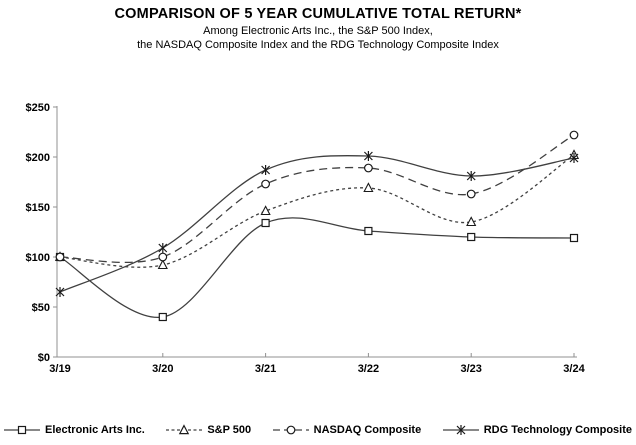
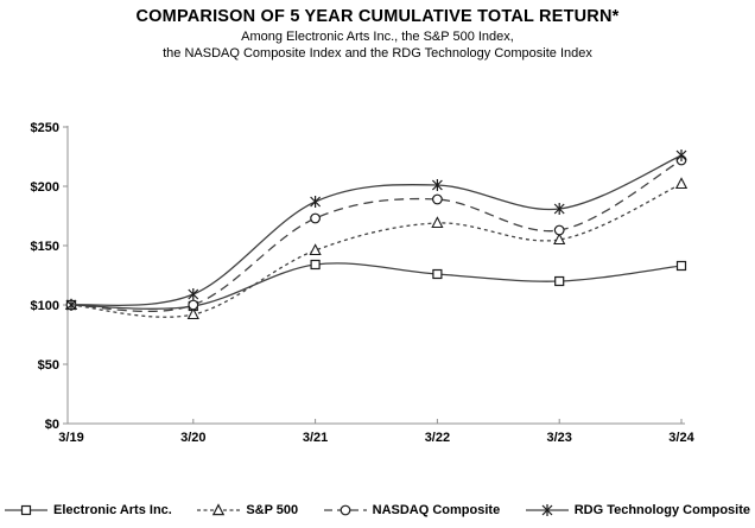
RDG Technology Composite/3/19: $65 -> $100
Electronic Arts Inc./3/20: $40 -> $99
S&P 500/3/23: $135 -> $155
Electronic Arts Inc./3/24: $119 -> $133
RDG Technology Composite/3/24: $199 -> $226
